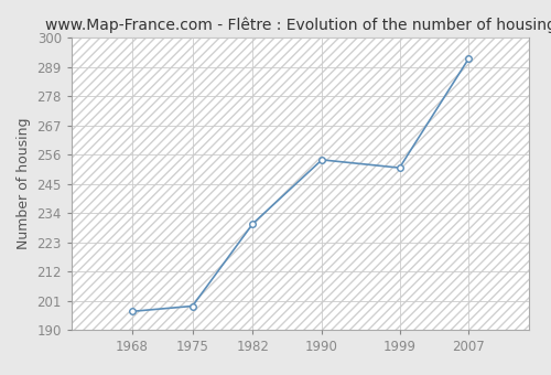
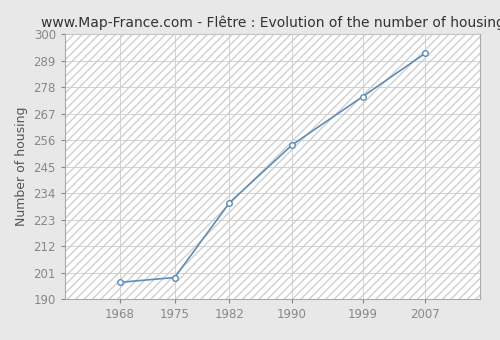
1999: 251 -> 274
